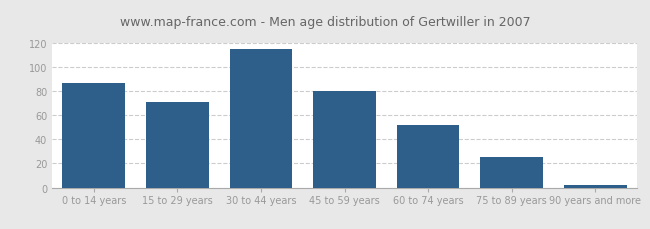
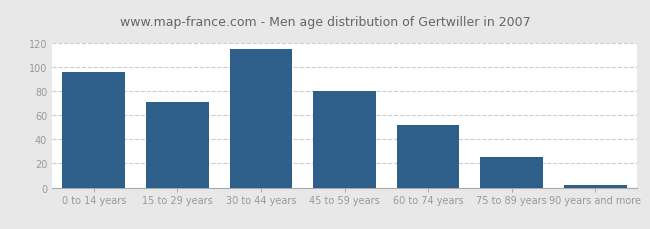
0 to 14 years: 87 -> 96
